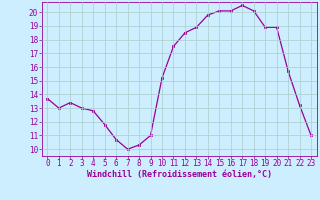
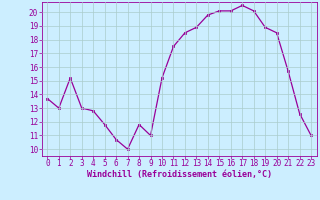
2: 13.4 -> 15.2
8: 10.3 -> 11.8
20: 18.9 -> 18.5
22: 13.2 -> 12.6
